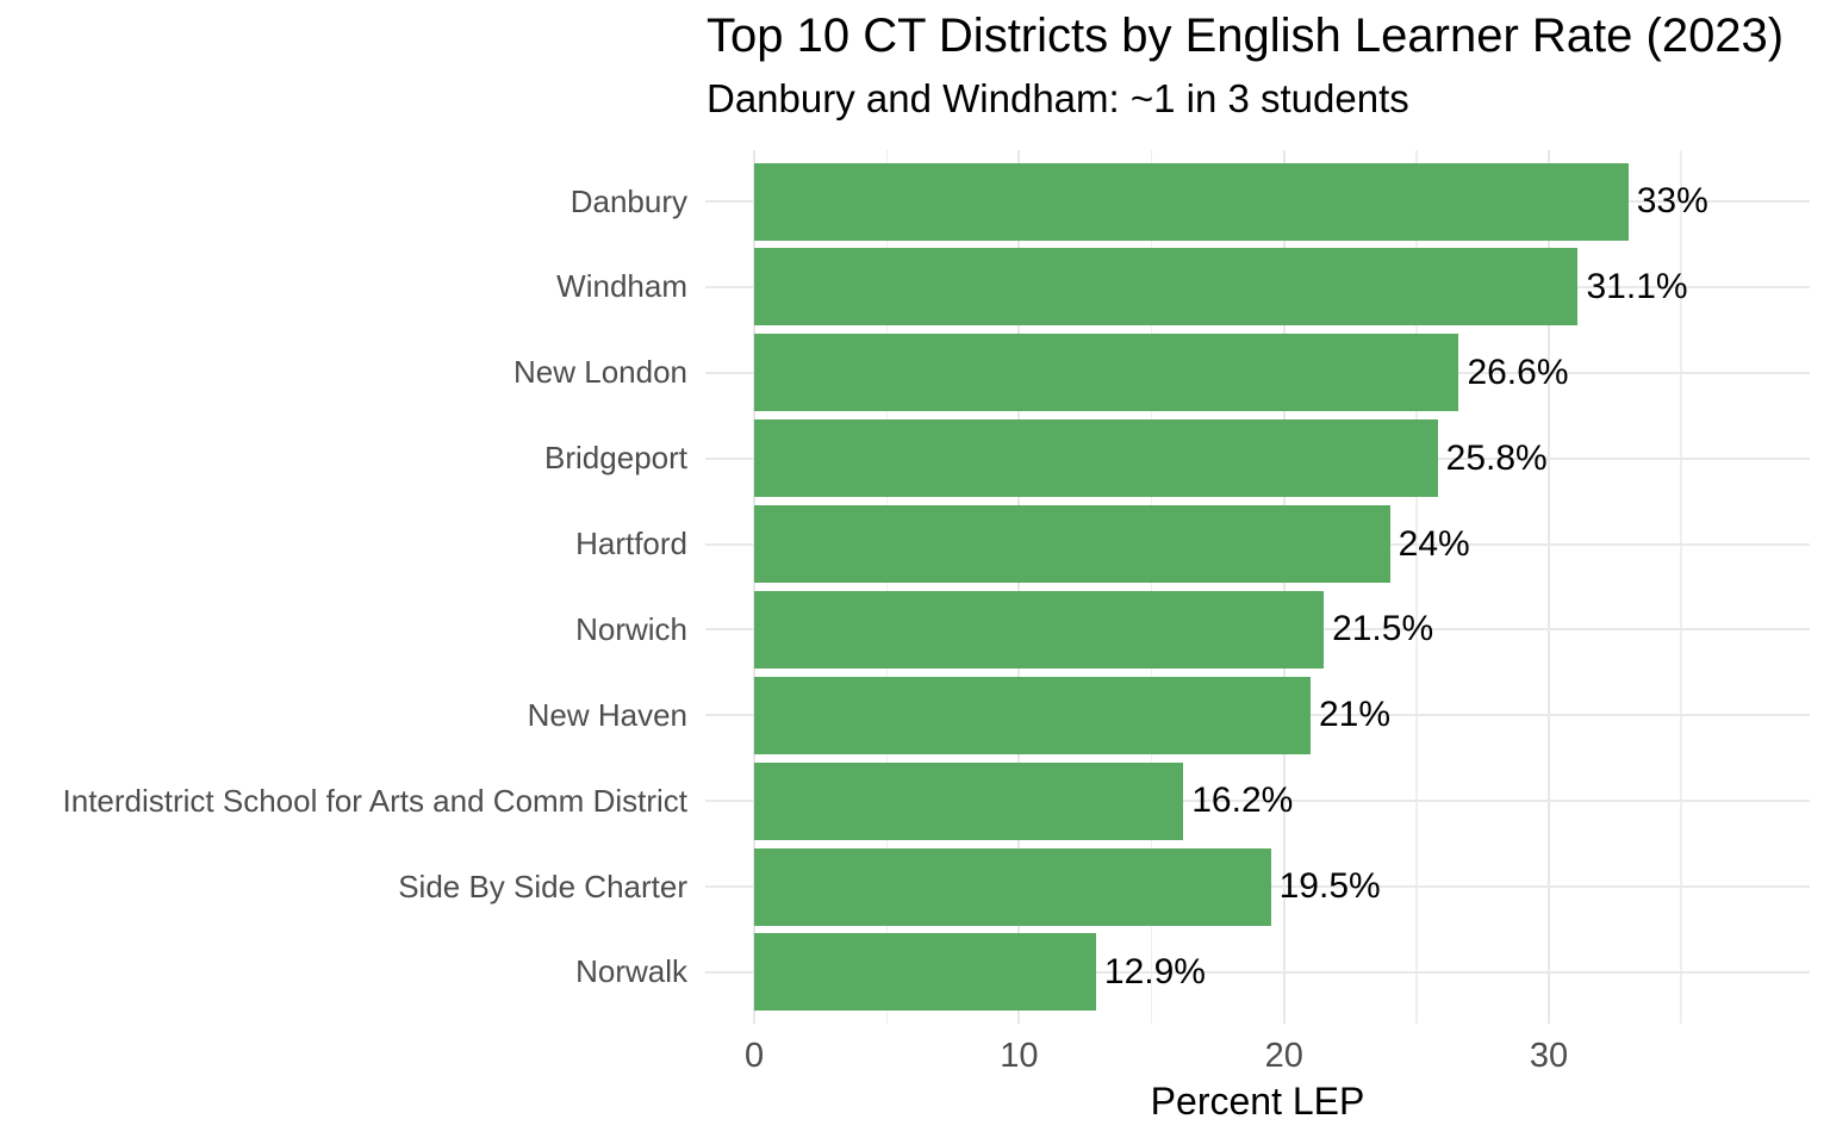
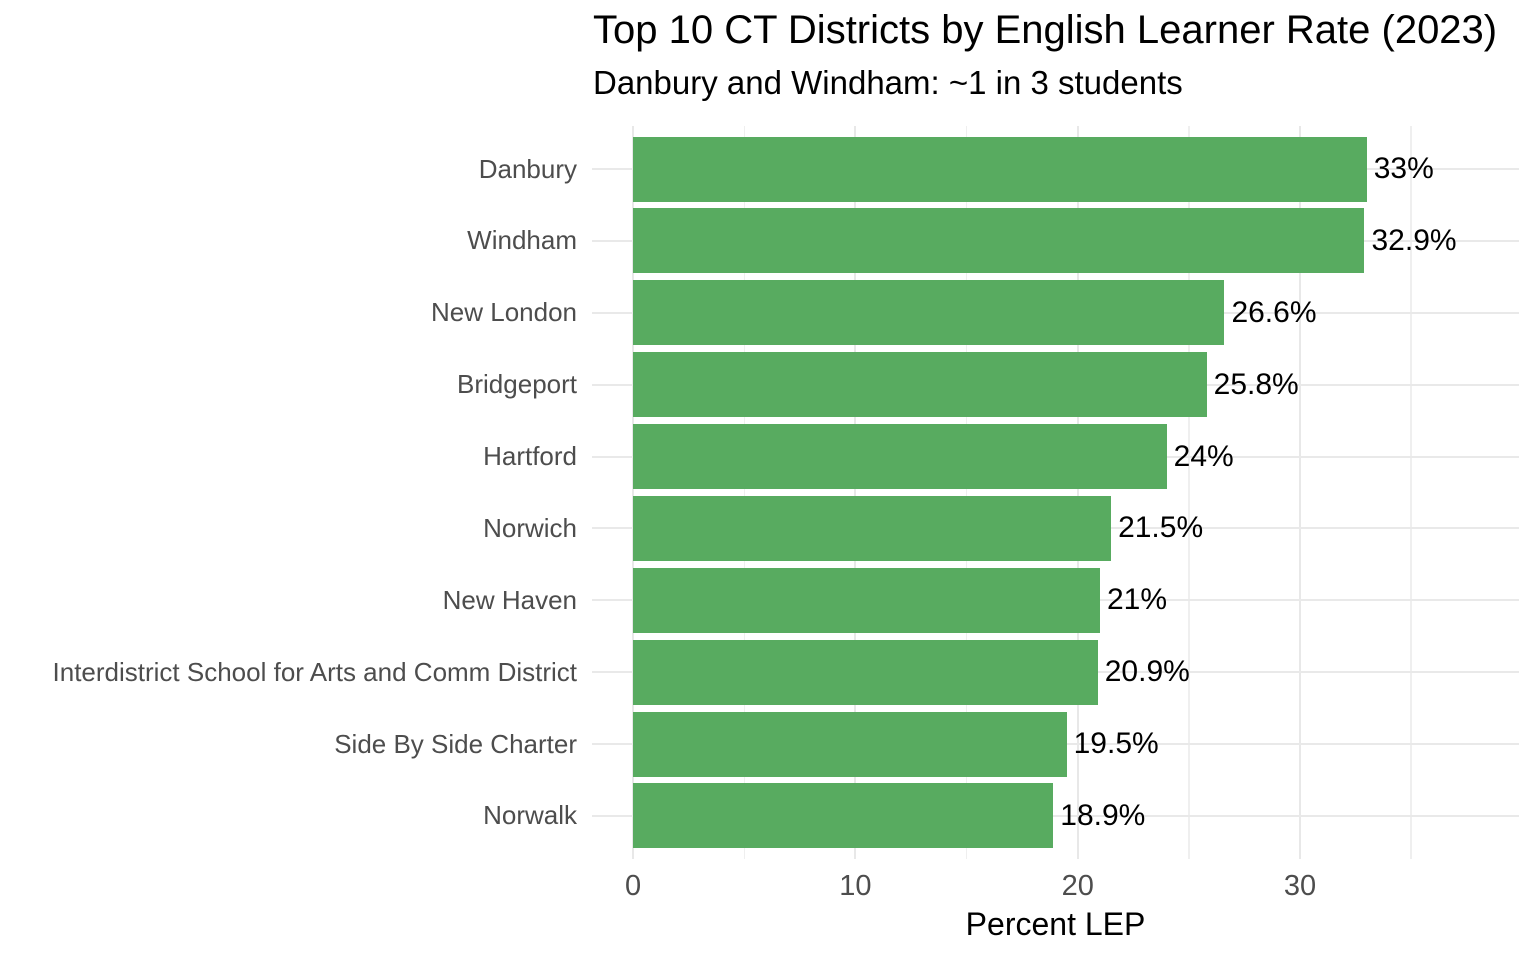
Windham: 31.1% -> 32.9%
Interdistrict School for Arts and Comm District: 16.2% -> 20.9%
Norwalk: 12.9% -> 18.9%
